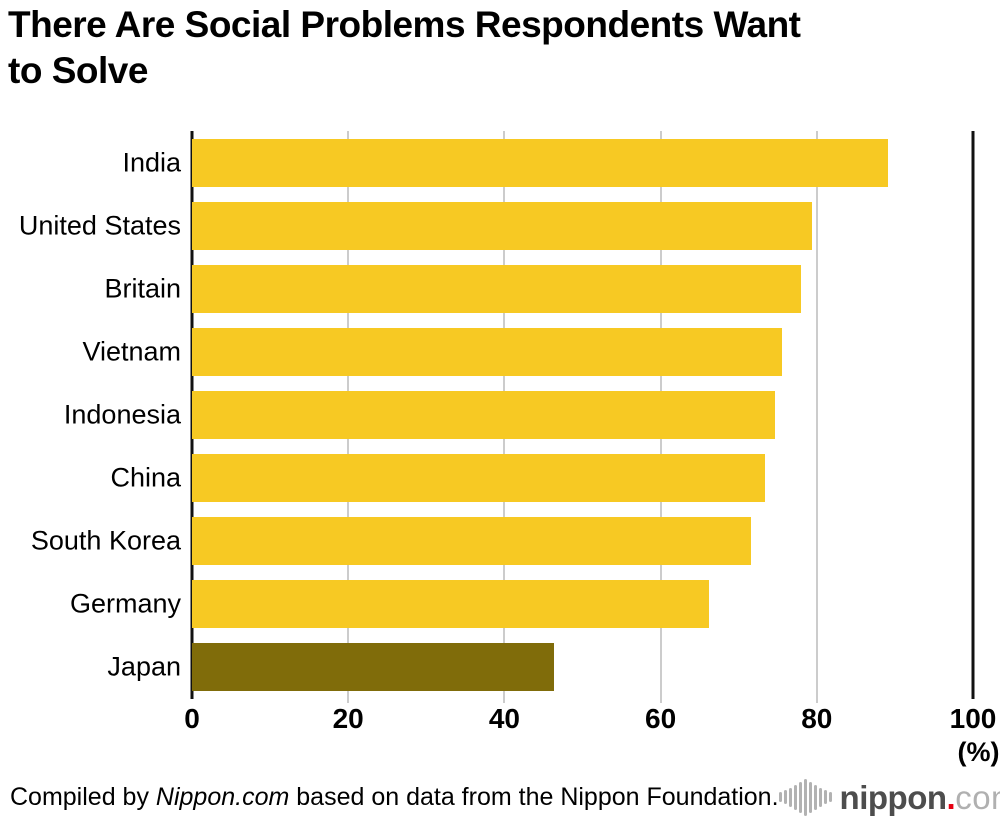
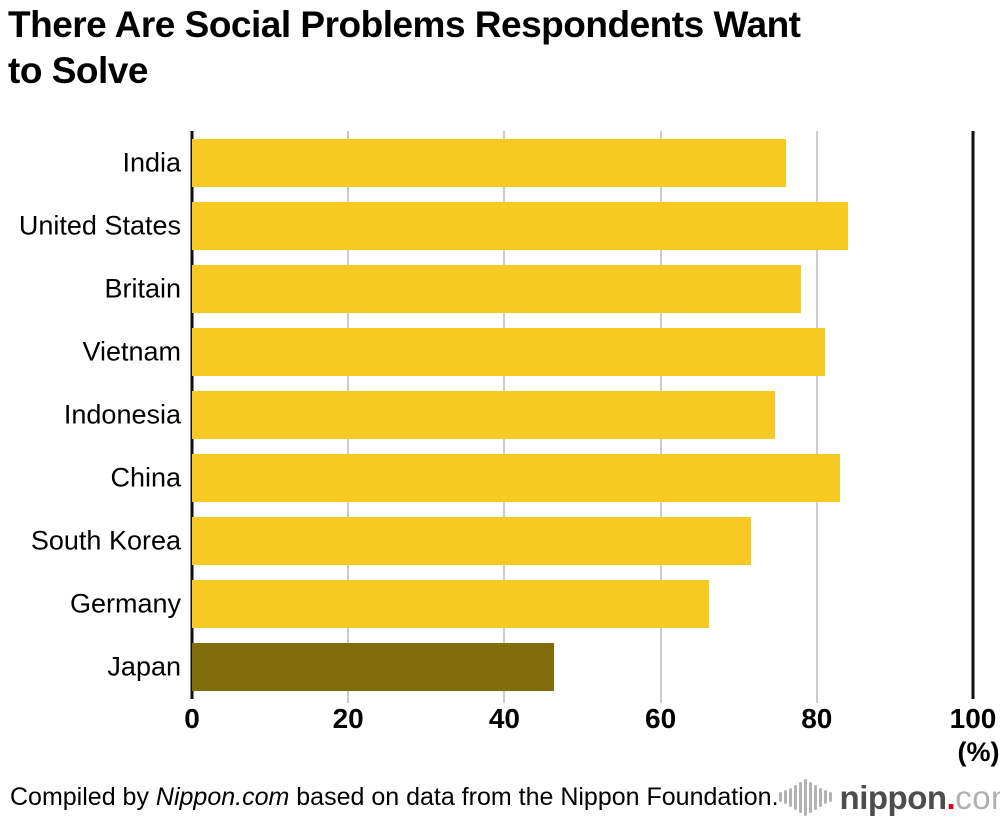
India: 89 -> 76
United States: 79 -> 84
Vietnam: 76 -> 81
China: 73 -> 83
